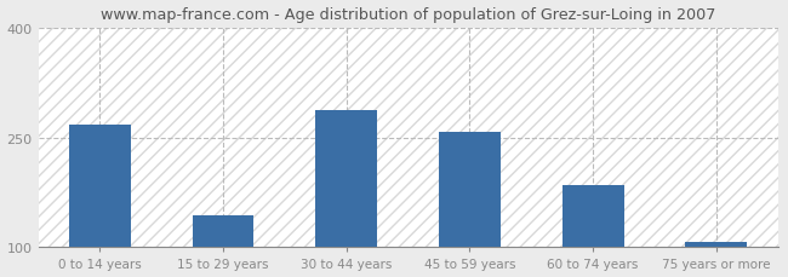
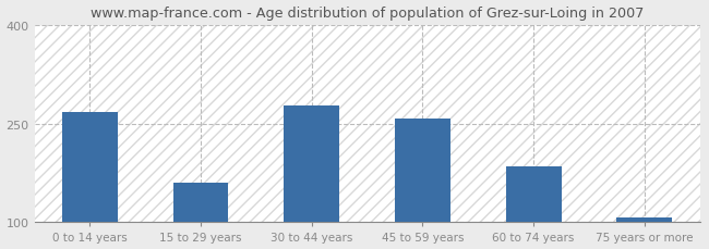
15 to 29 years: 144 -> 160
30 to 44 years: 288 -> 278
